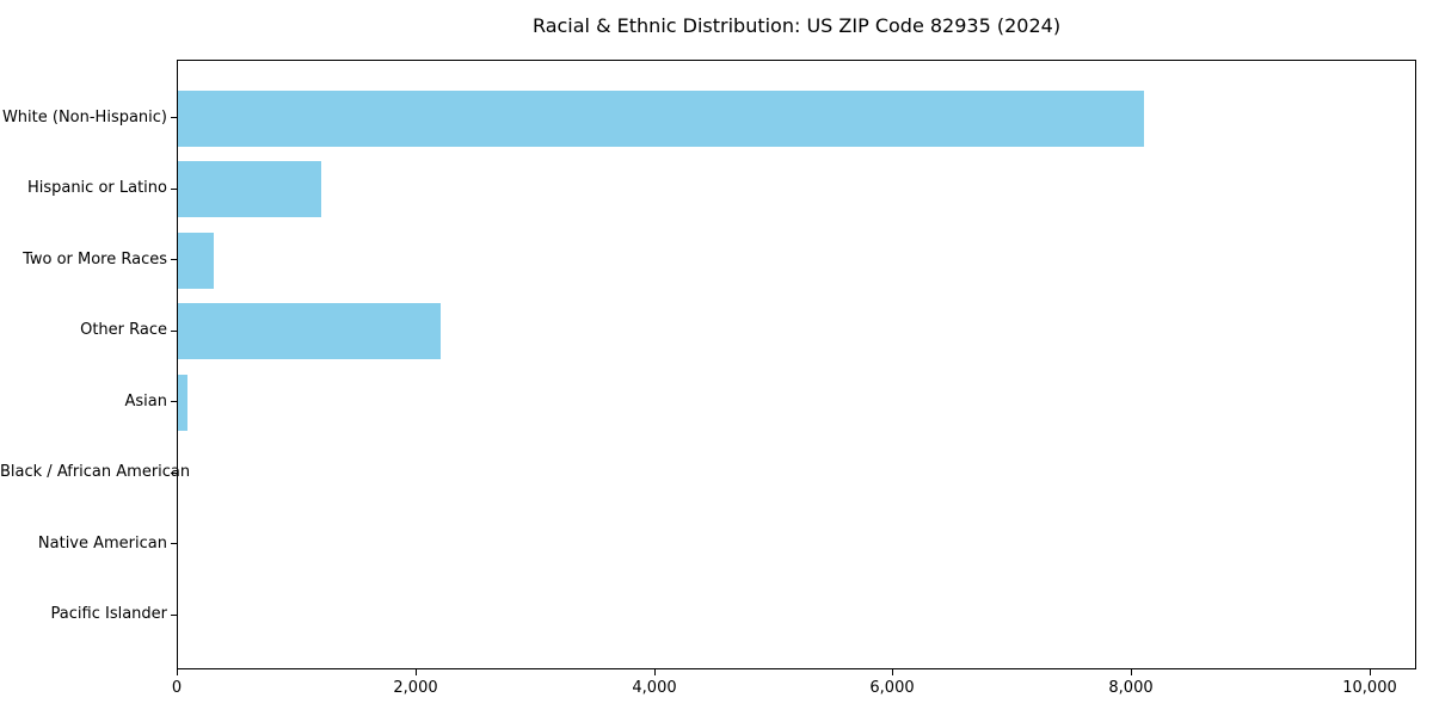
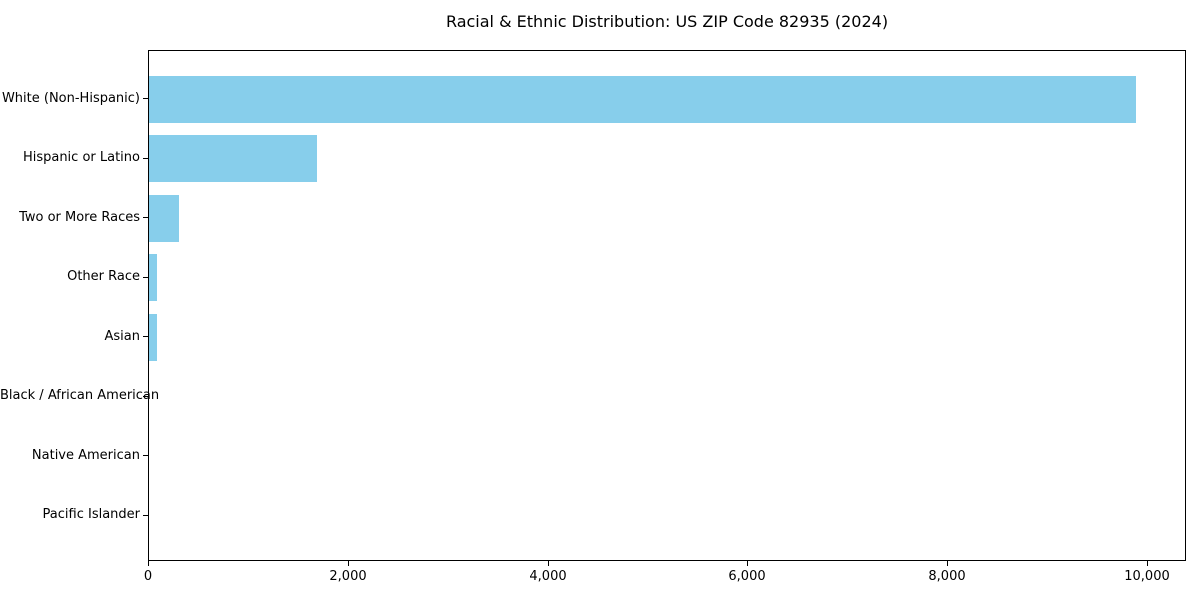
White (Non-Hispanic): 8100 -> 9900
Hispanic or Latino: 1200 -> 1700
Other Race: 2200 -> 100
